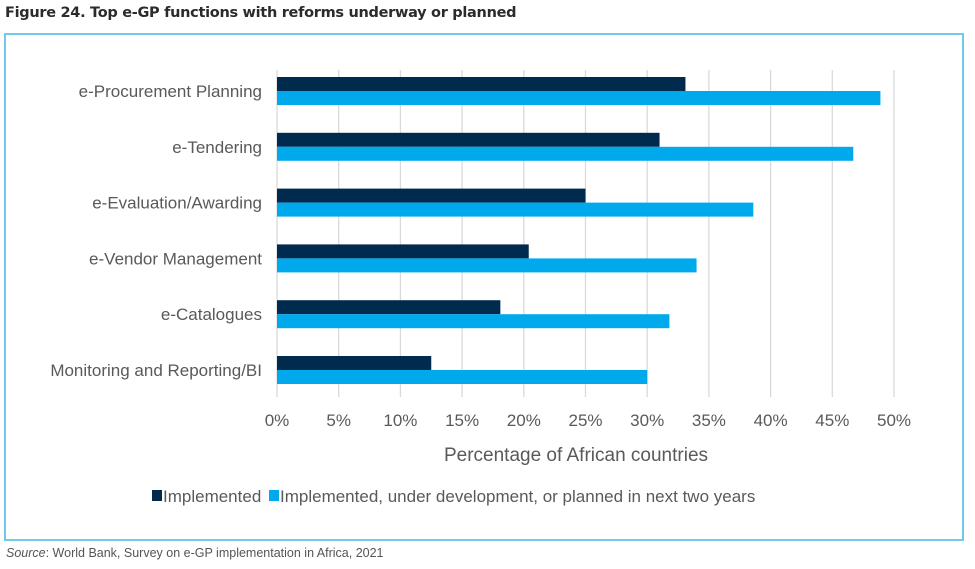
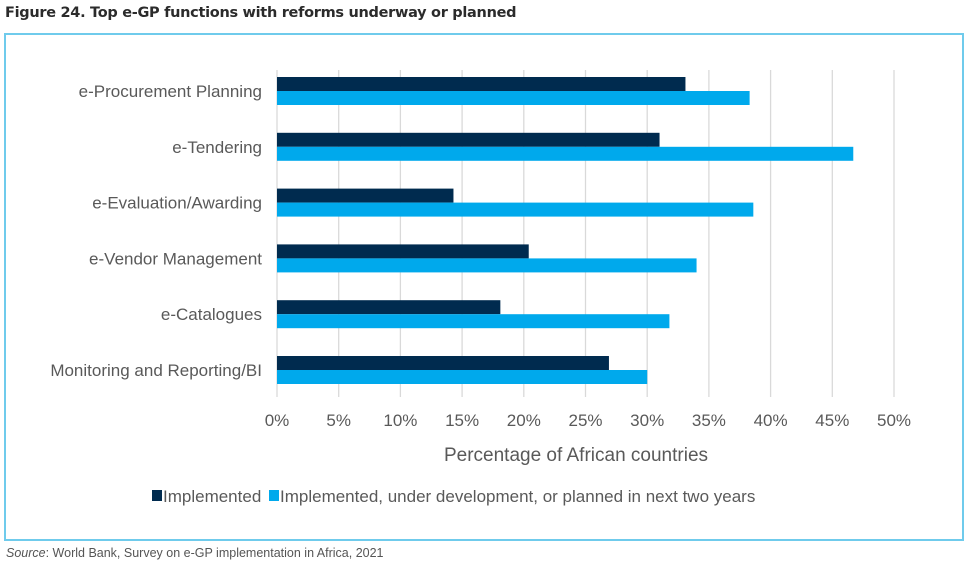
Implemented, under development, or planned in next two years/e-Procurement Planning: 48.9% -> 38.3%
Implemented/e-Evaluation/Awarding: 25.0% -> 14.3%
Implemented/Monitoring and Reporting/BI: 12.5% -> 26.9%
